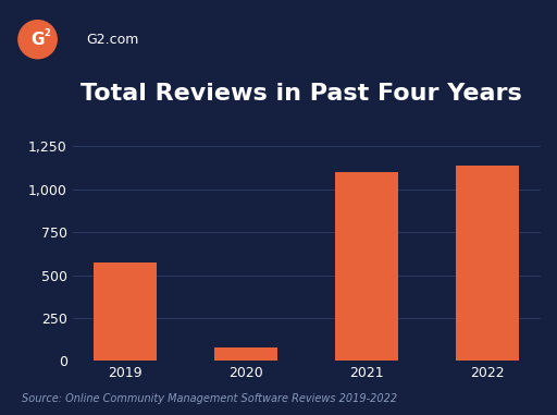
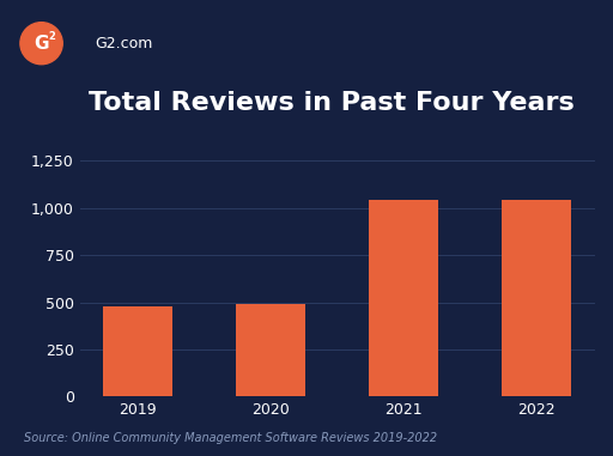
2019: 570 -> 480
2020: 80 -> 490
2021: 1,100 -> 1,040
2022: 1,140 -> 1,040
